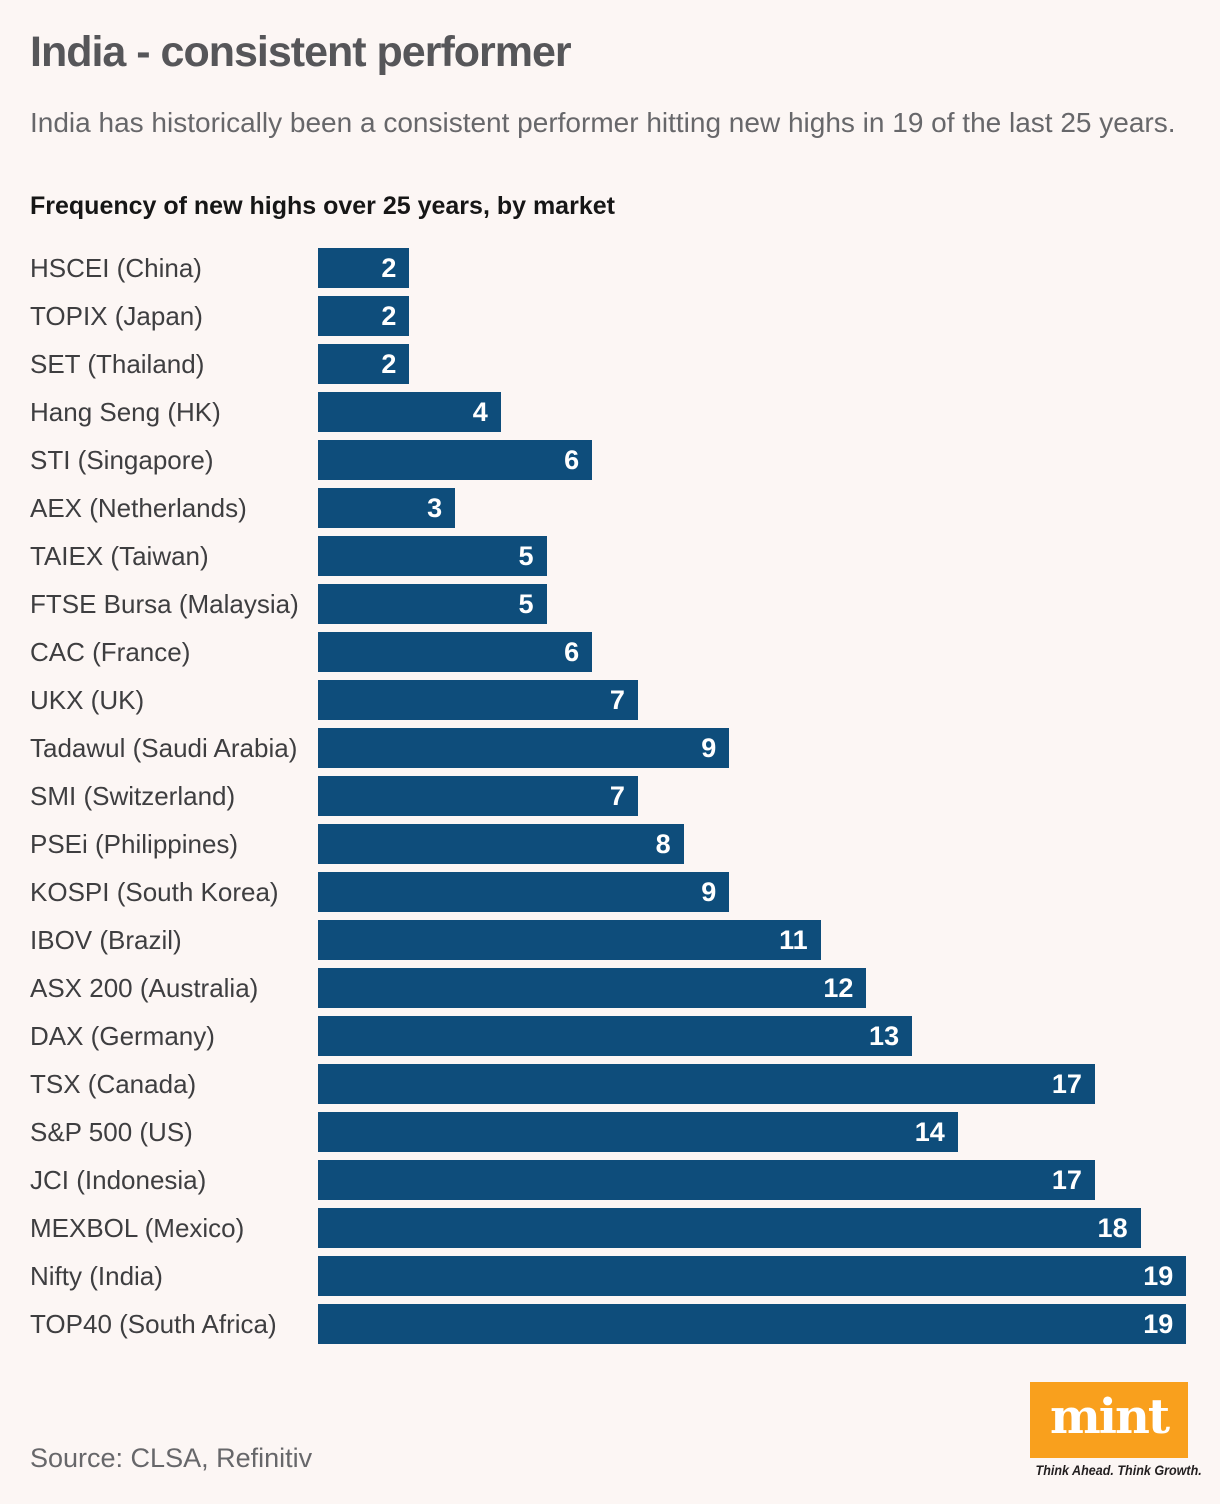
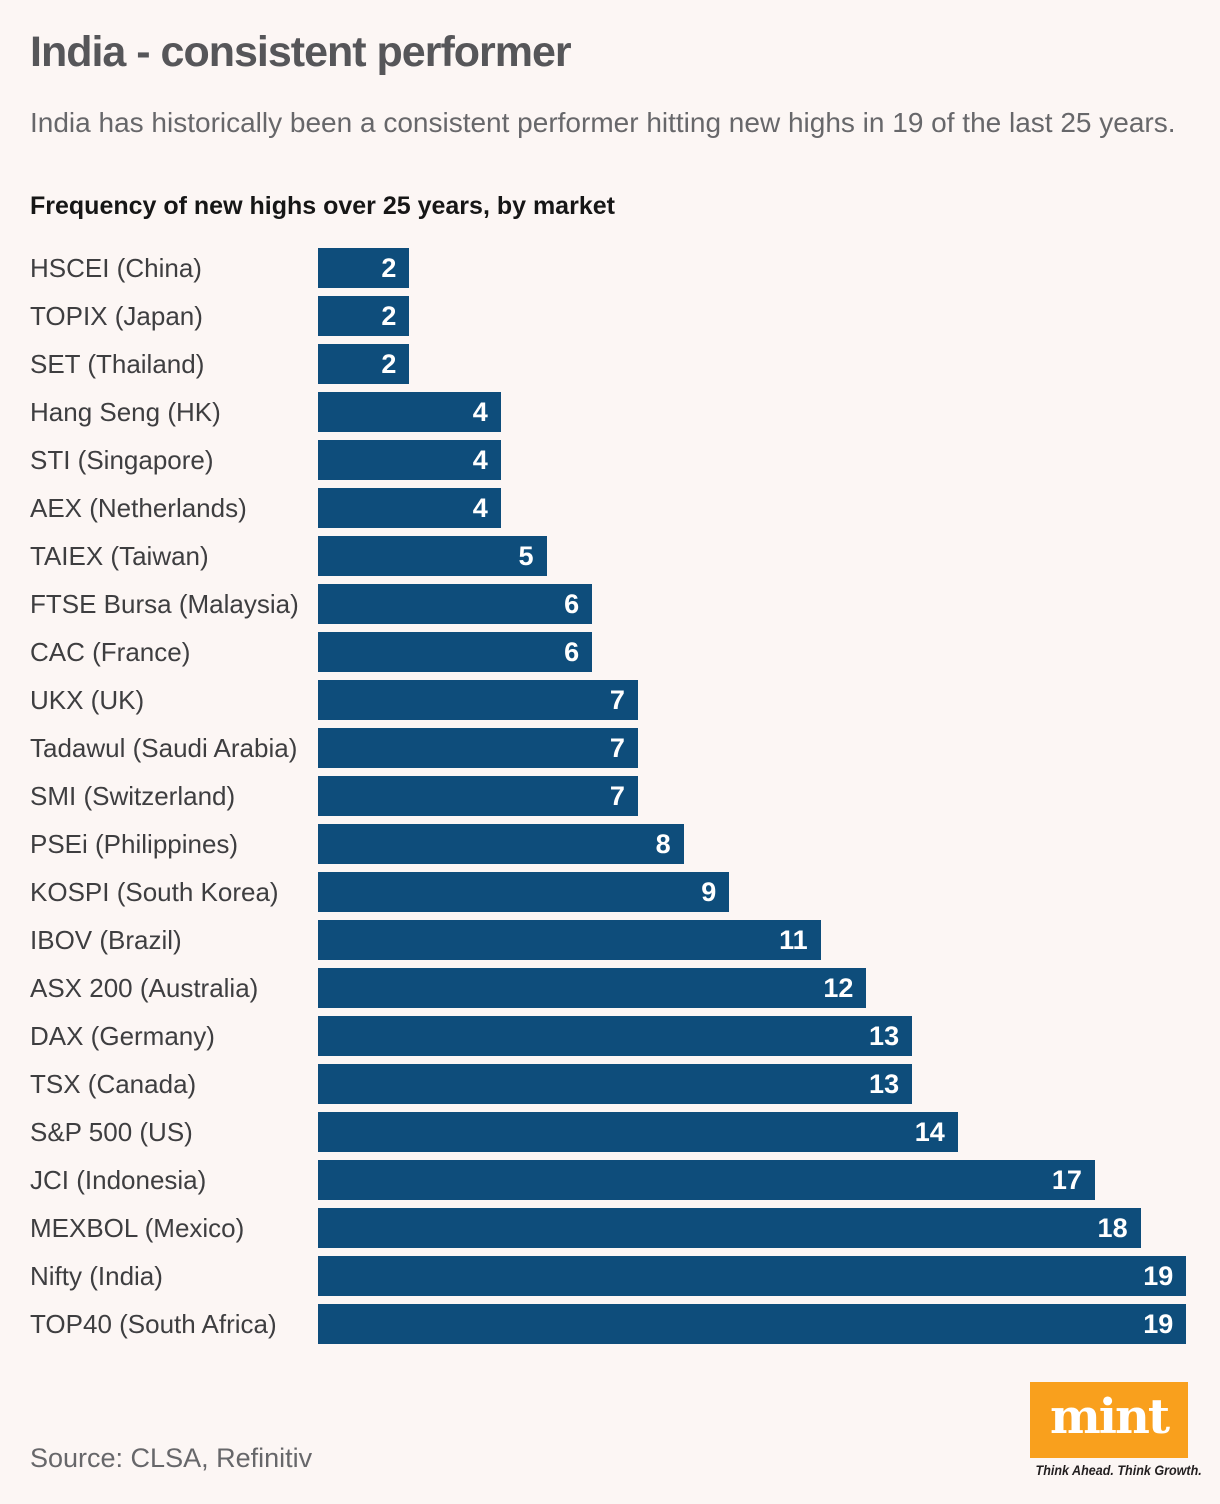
STI (Singapore): 6 -> 4
AEX (Netherlands): 3 -> 4
FTSE Bursa (Malaysia): 5 -> 6
Tadawul (Saudi Arabia): 9 -> 7
TSX (Canada): 17 -> 13
